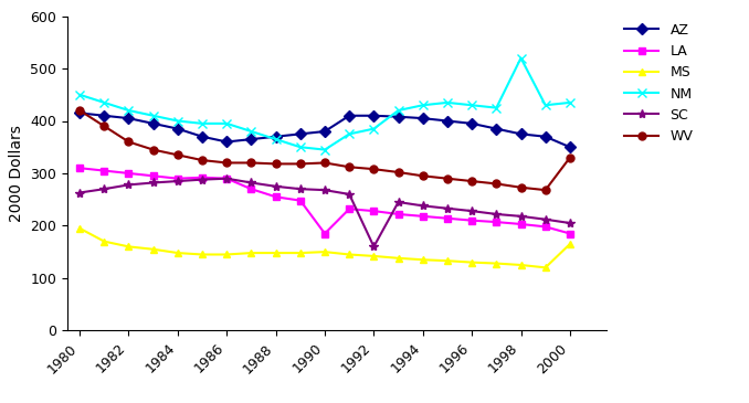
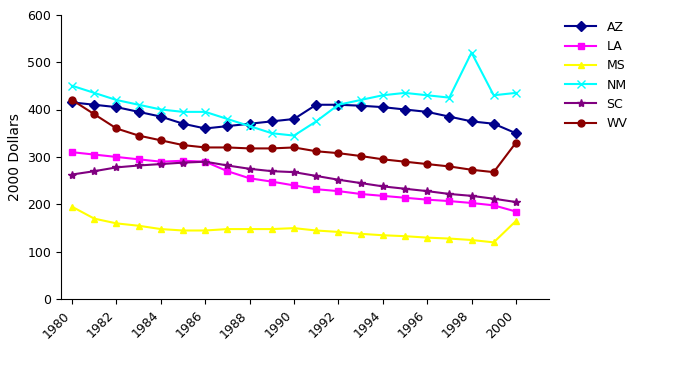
LA/1990: 185 -> 240
NM/1992: 385 -> 410
SC/1992: 160 -> 252
